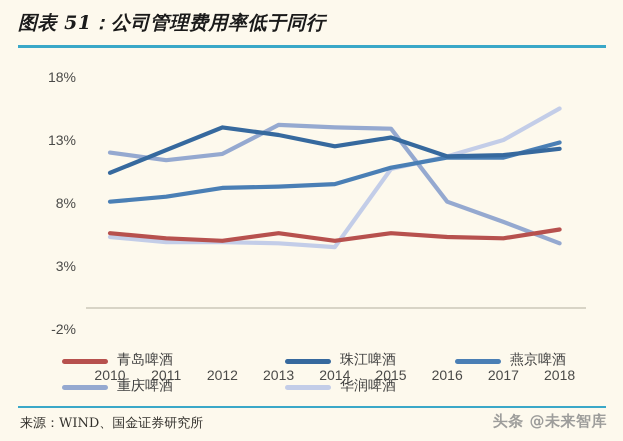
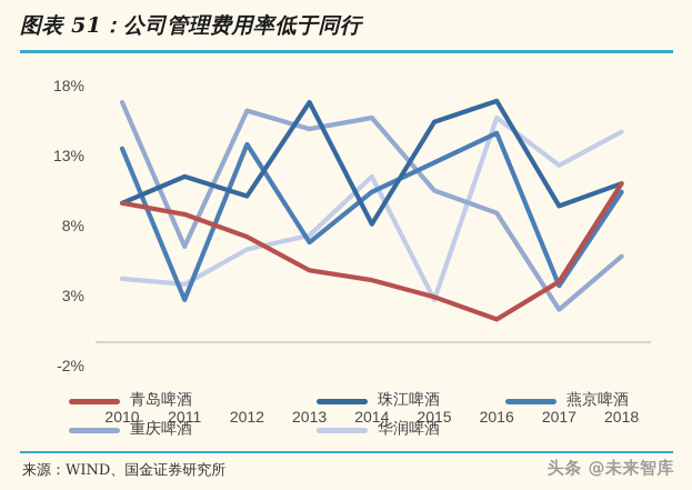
青岛啤酒/2010: 5.6% -> 9.6%
珠江啤酒/2010: 10.4% -> 9.6%
燕京啤酒/2010: 8.1% -> 13.5%
重庆啤酒/2010: 12.0% -> 16.8%
华润啤酒/2010: 5.3% -> 4.2%
青岛啤酒/2011: 5.2% -> 8.8%
珠江啤酒/2011: 12.2% -> 11.5%
燕京啤酒/2011: 8.5% -> 2.7%
重庆啤酒/2011: 11.4% -> 6.5%
华润啤酒/2011: 4.9% -> 3.8%
青岛啤酒/2012: 5.0% -> 7.2%
珠江啤酒/2012: 14.0% -> 10.1%
燕京啤酒/2012: 9.2% -> 13.8%
重庆啤酒/2012: 11.9% -> 16.2%
华润啤酒/2012: 4.9% -> 6.3%
青岛啤酒/2013: 5.6% -> 4.8%
珠江啤酒/2013: 13.4% -> 16.8%
燕京啤酒/2013: 9.3% -> 6.8%
重庆啤酒/2013: 14.2% -> 14.9%
华润啤酒/2013: 4.8% -> 7.3%
青岛啤酒/2014: 5.0% -> 4.1%
珠江啤酒/2014: 12.5% -> 8.1%
燕京啤酒/2014: 9.5% -> 10.4%
重庆啤酒/2014: 14.0% -> 15.7%
华润啤酒/2014: 4.5% -> 11.5%
青岛啤酒/2015: 5.6% -> 2.9%
珠江啤酒/2015: 13.2% -> 15.4%
燕京啤酒/2015: 10.8% -> 12.5%
重庆啤酒/2015: 13.9% -> 10.5%
华润啤酒/2015: 10.7% -> 2.7%
青岛啤酒/2016: 5.3% -> 1.3%
珠江啤酒/2016: 11.7% -> 16.9%
燕京啤酒/2016: 11.6% -> 14.6%
重庆啤酒/2016: 8.1% -> 8.9%
华润啤酒/2016: 11.7% -> 15.7%
青岛啤酒/2017: 5.2% -> 4.0%
珠江啤酒/2017: 11.8% -> 9.4%
燕京啤酒/2017: 11.6% -> 3.7%
重庆啤酒/2017: 6.5% -> 2.0%
华润啤酒/2017: 13.0% -> 12.3%
青岛啤酒/2018: 5.9% -> 11.0%
珠江啤酒/2018: 12.3% -> 11.0%
燕京啤酒/2018: 12.8% -> 10.4%
重庆啤酒/2018: 4.8% -> 5.8%
华润啤酒/2018: 15.5% -> 14.7%
